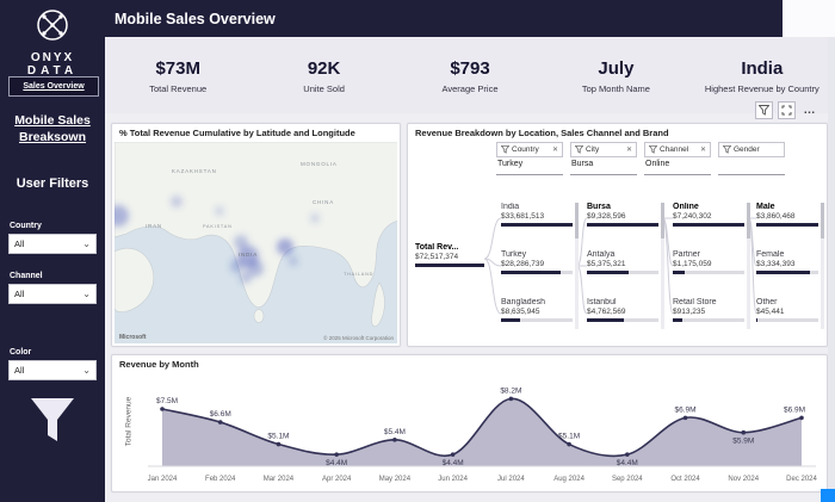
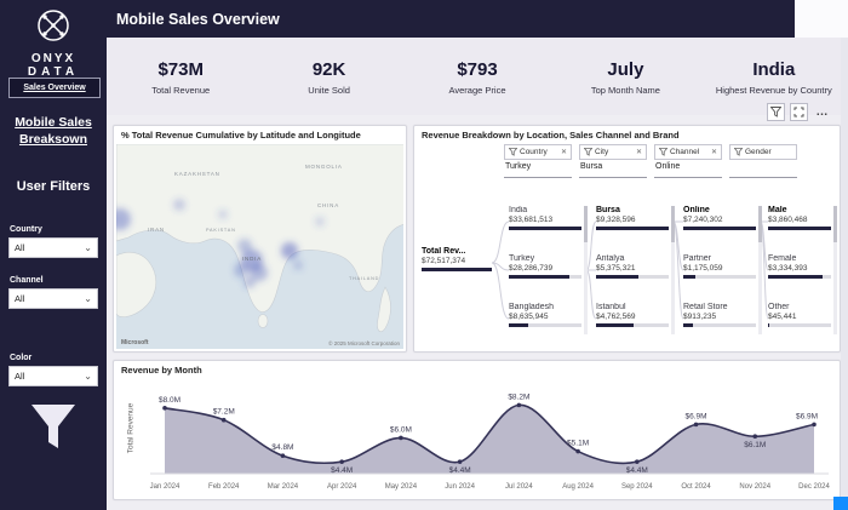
Jan 2024: $7.5M -> $8.0M
Feb 2024: $6.6M -> $7.2M
Mar 2024: $5.1M -> $4.8M
May 2024: $5.4M -> $6.0M
Nov 2024: $5.9M -> $6.1M
